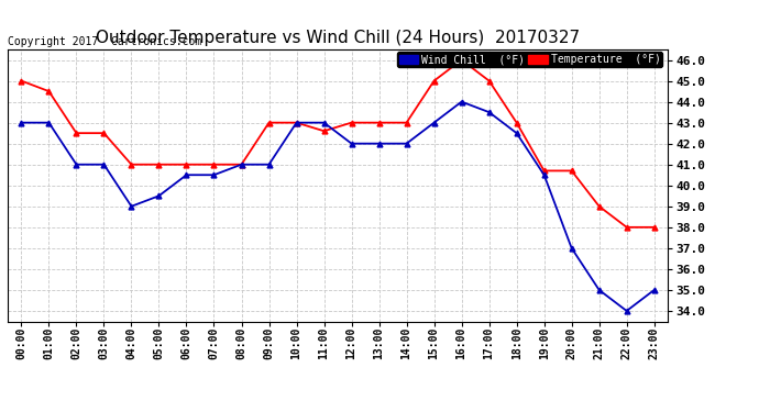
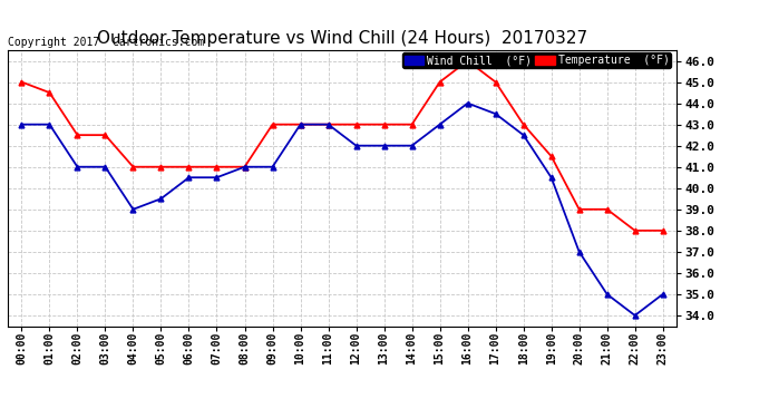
Temperature (°F)/11:00: 42.6 -> 43.0
Temperature (°F)/19:00: 40.7 -> 41.5
Temperature (°F)/20:00: 40.7 -> 39.0
